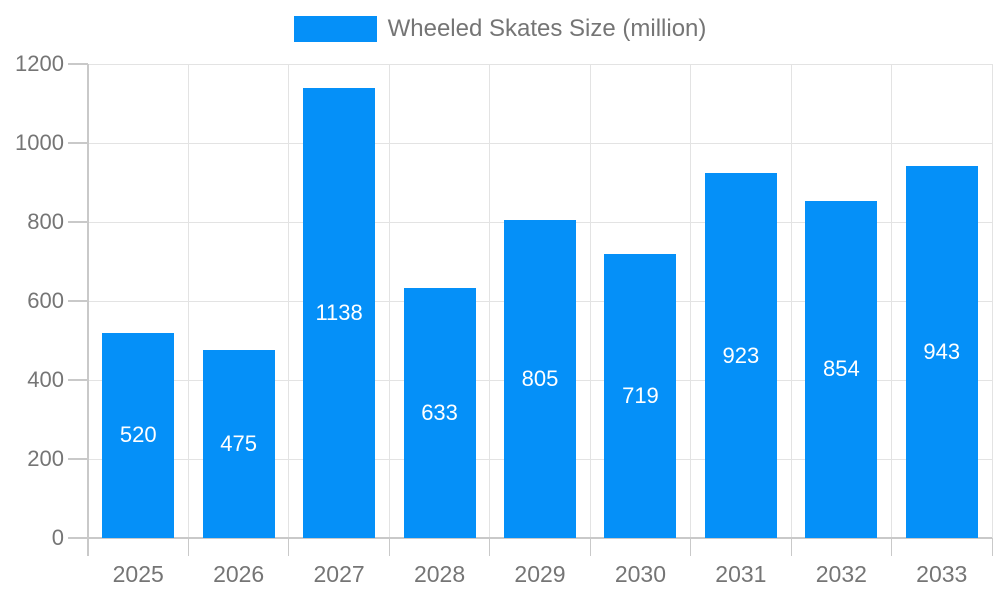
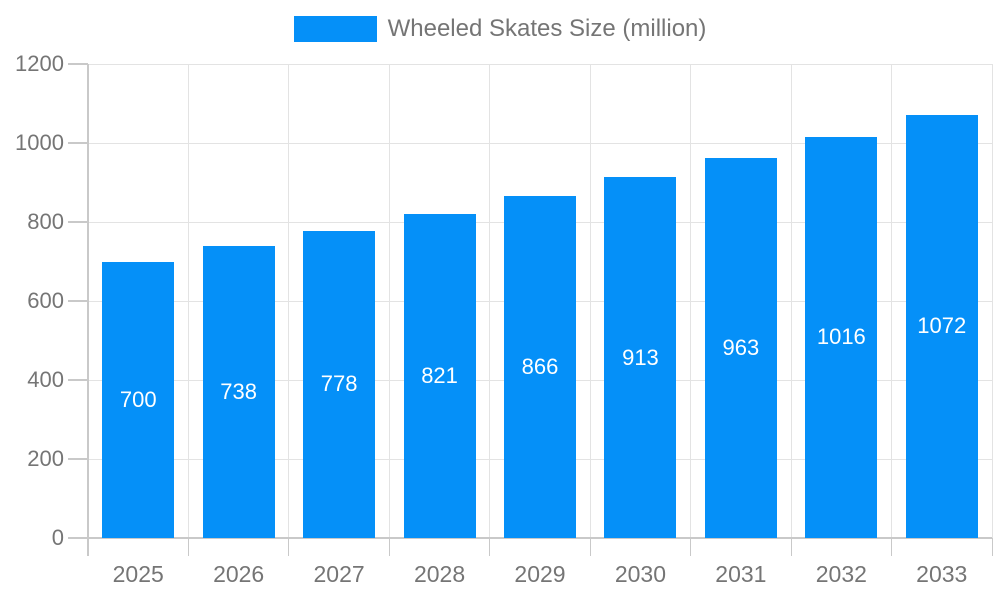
2025: 520 -> 700
2026: 475 -> 738
2027: 1138 -> 778
2028: 633 -> 821
2029: 805 -> 866
2030: 719 -> 913
2031: 923 -> 963
2032: 854 -> 1016
2033: 943 -> 1072
